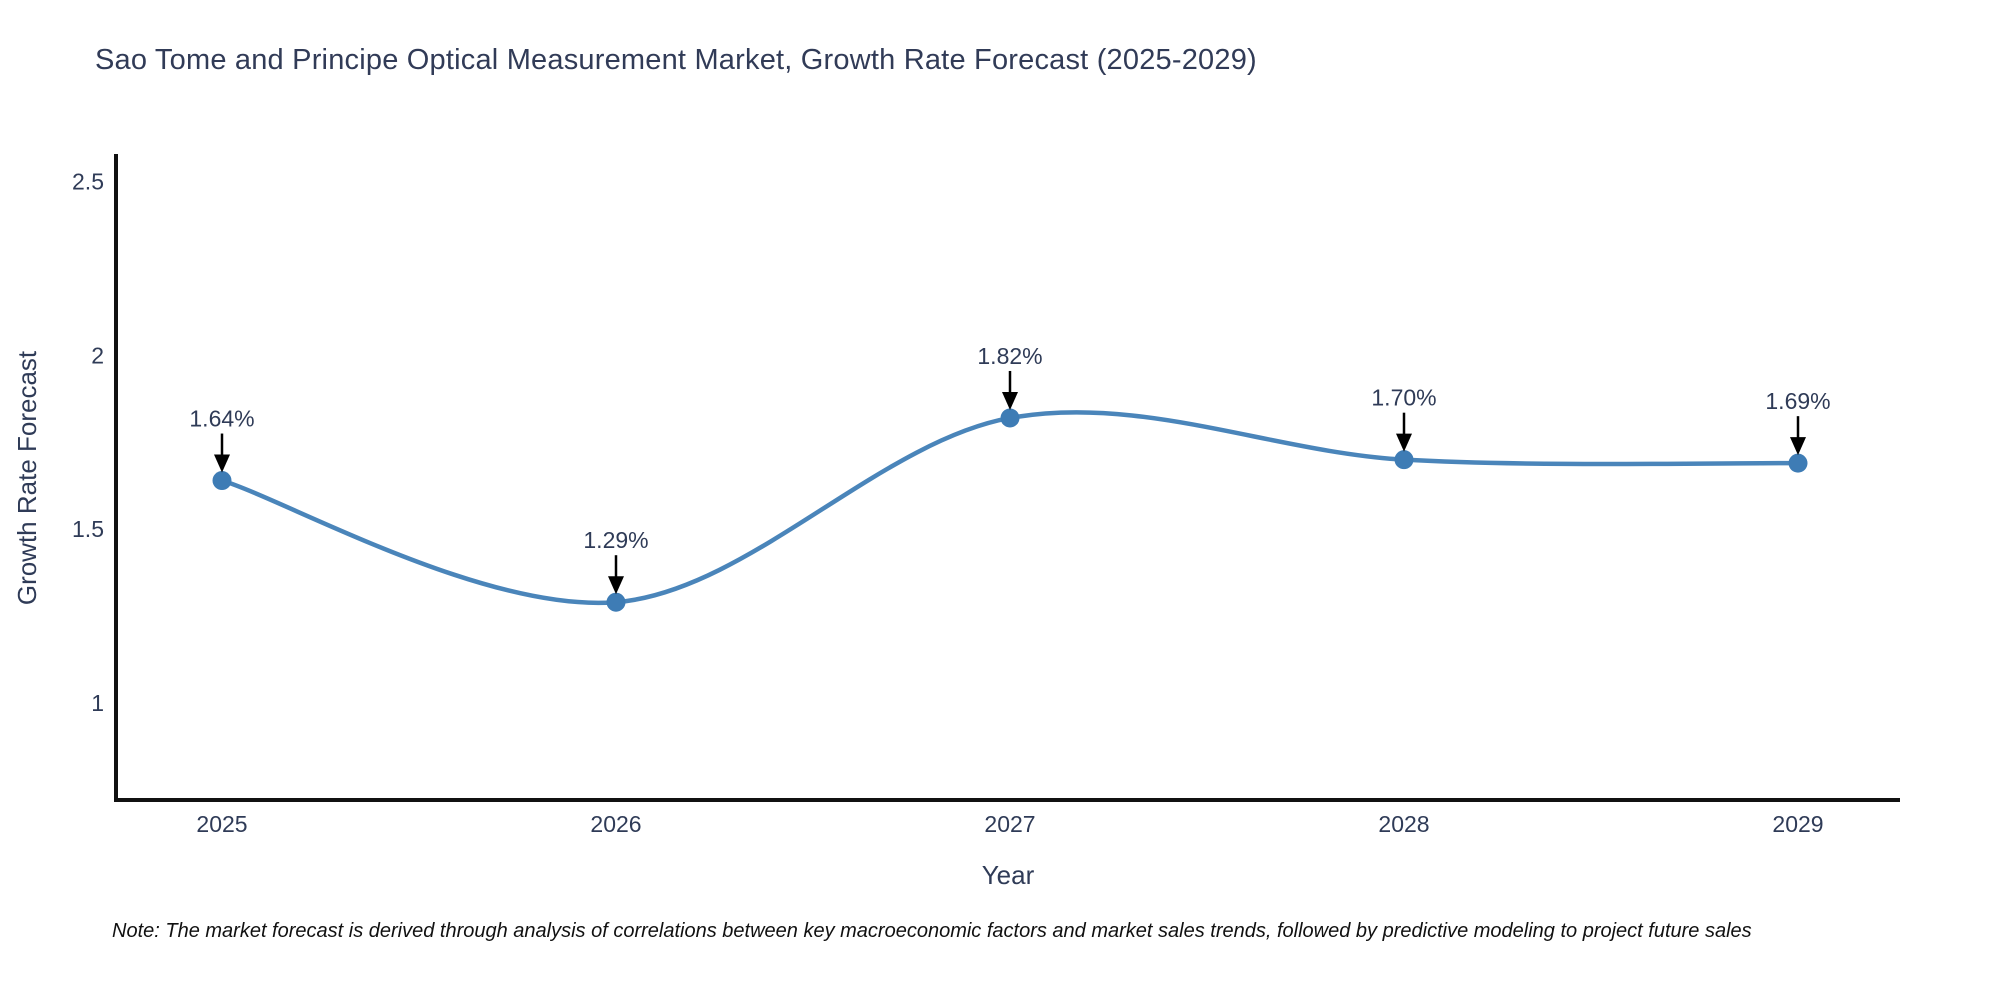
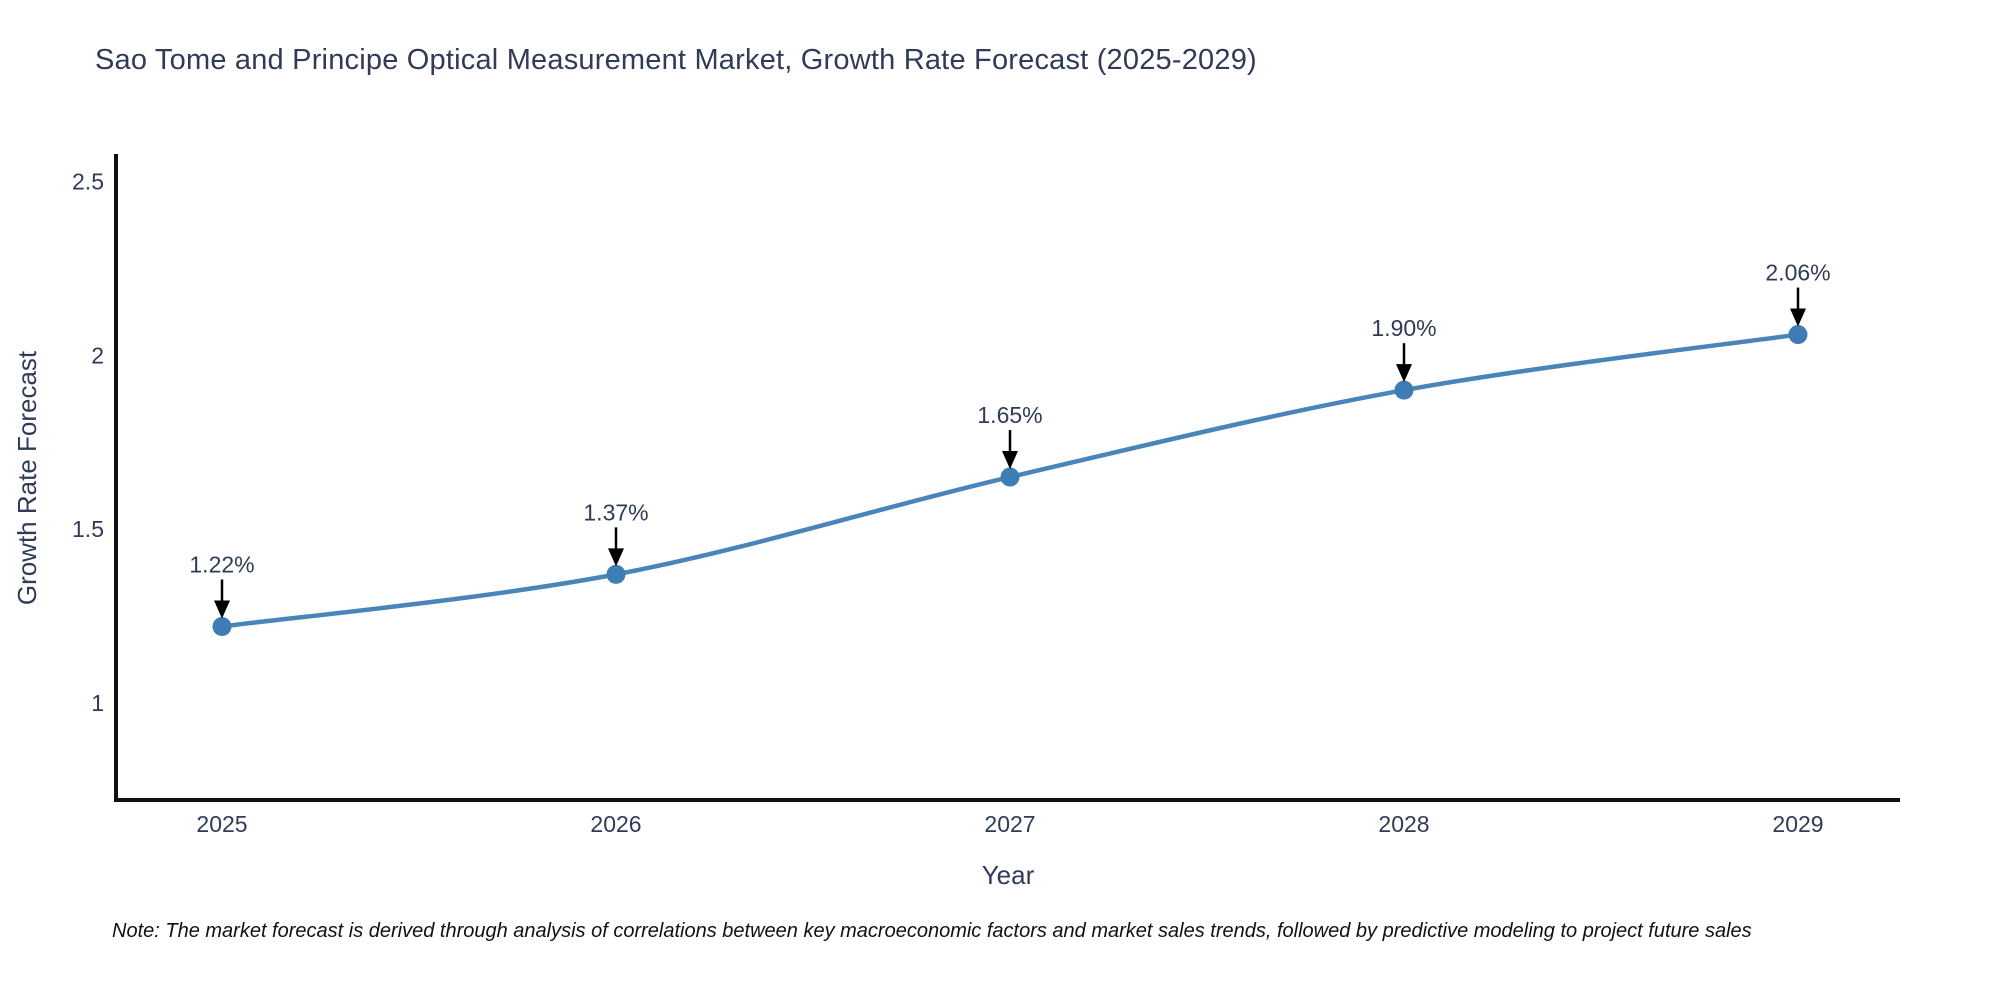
2025: 1.64% -> 1.22%
2026: 1.29% -> 1.37%
2027: 1.82% -> 1.65%
2028: 1.70% -> 1.90%
2029: 1.69% -> 2.06%
